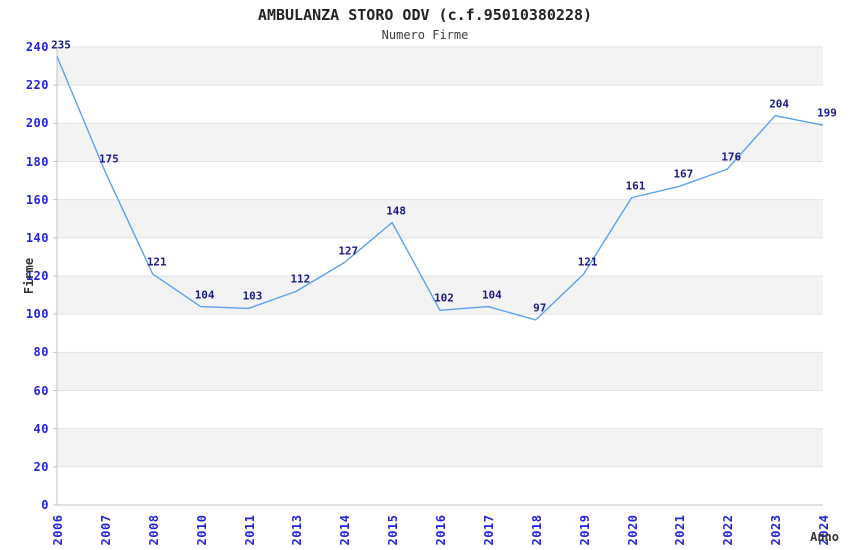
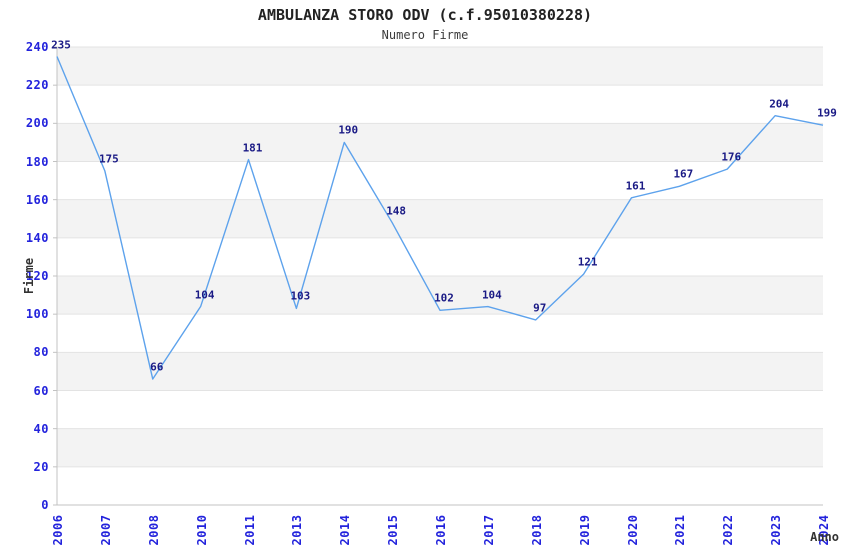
2008: 121 -> 66
2011: 103 -> 181
2013: 112 -> 103
2014: 127 -> 190
